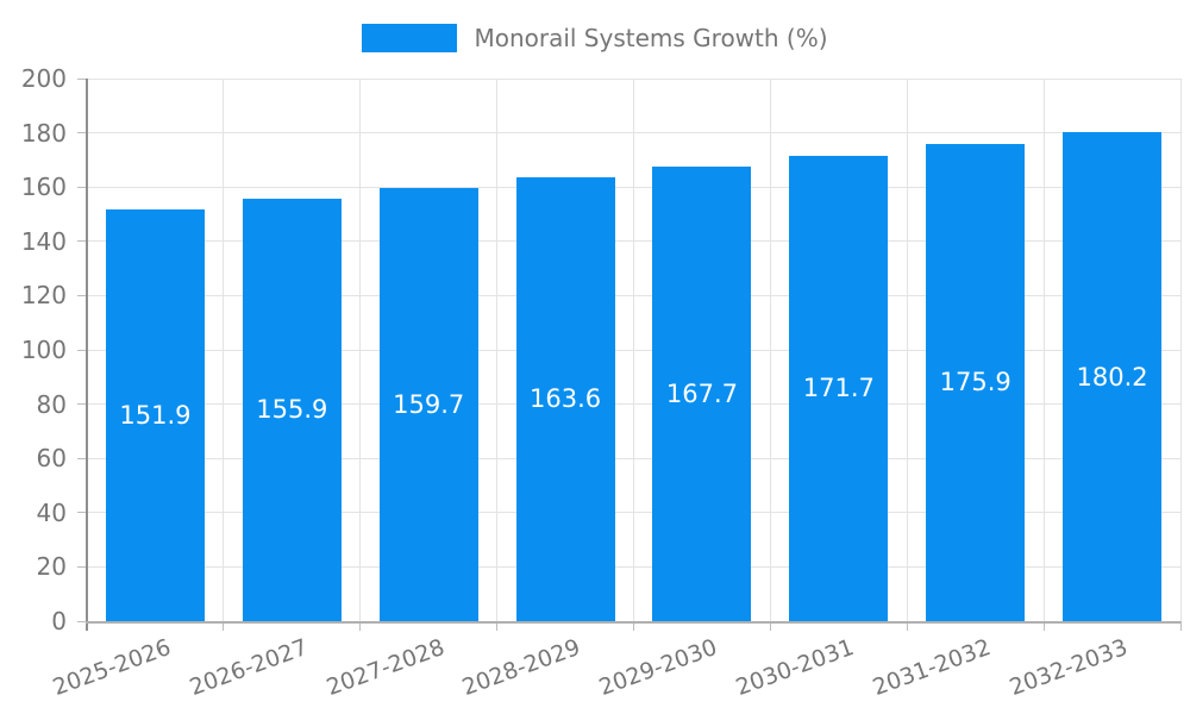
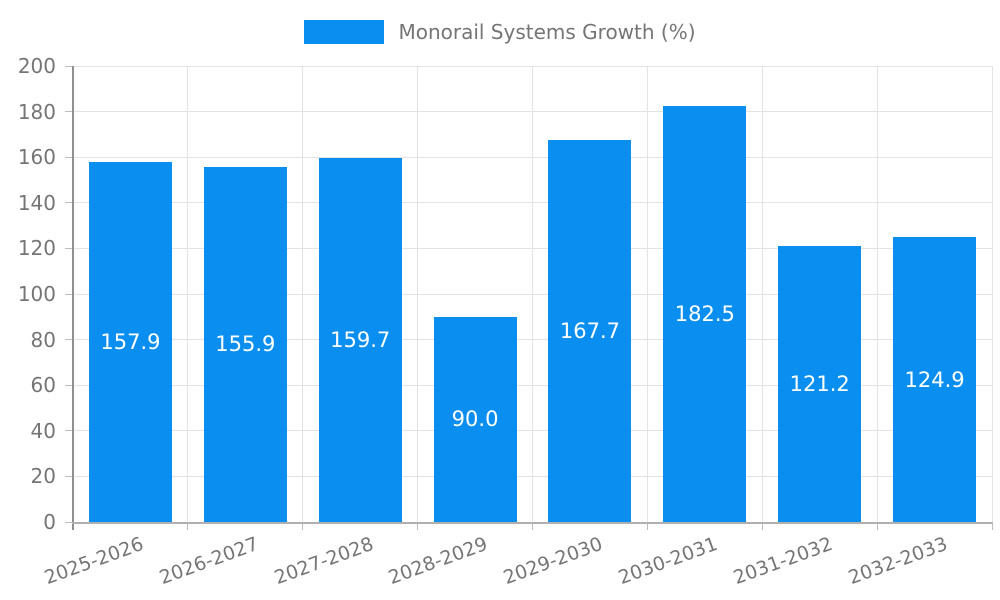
2025-2026: 151.9 -> 157.9
2028-2029: 163.6 -> 90.0
2030-2031: 171.7 -> 182.5
2031-2032: 175.9 -> 121.2
2032-2033: 180.2 -> 124.9
